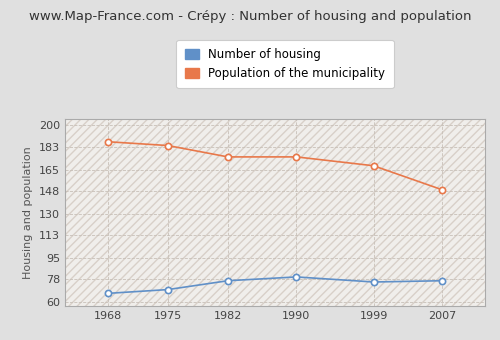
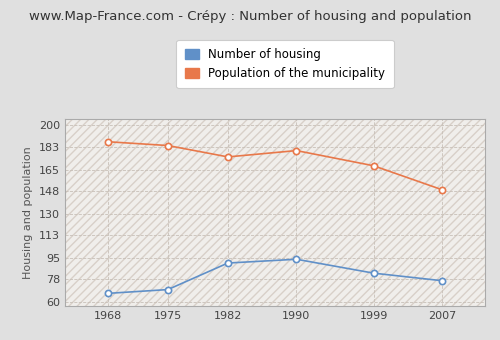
Number of housing/1982: 77 -> 91
Number of housing/1990: 80 -> 94
Population of the municipality/1990: 175 -> 180
Number of housing/1999: 76 -> 83
